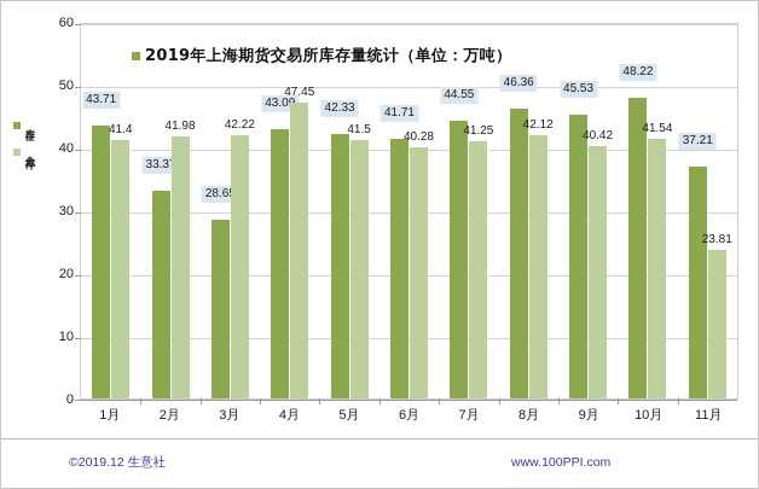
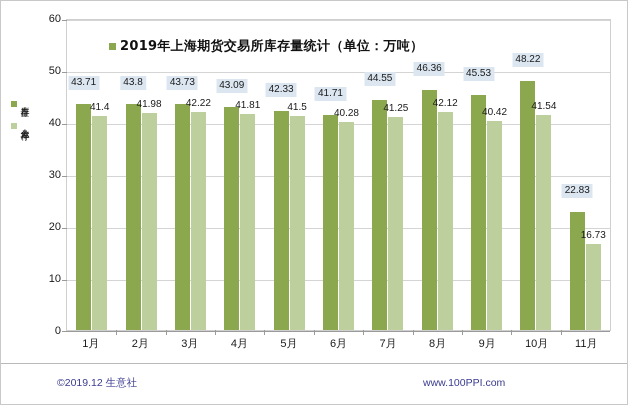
库存量/2月: 33.37 -> 43.8
库存量/3月: 28.65 -> 43.73
仓单库存/4月: 47.45 -> 41.81
库存量/11月: 37.21 -> 22.83
仓单库存/11月: 23.81 -> 16.73
